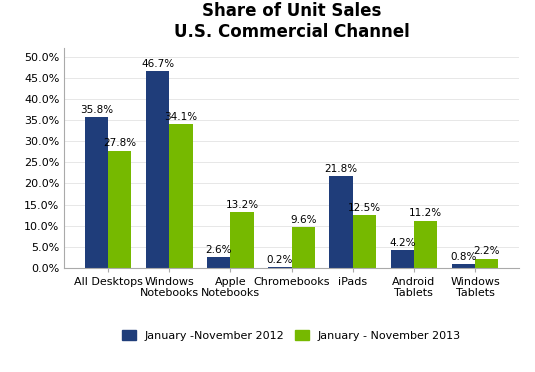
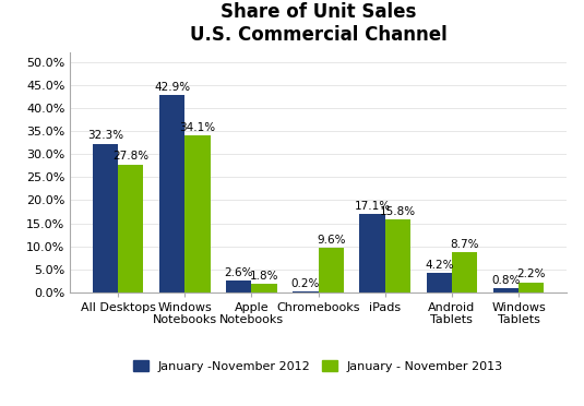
January -November 2012/All Desktops: 35.8% -> 32.3%
January -November 2012/Windows Notebooks: 46.7% -> 42.9%
January - November 2013/Apple Notebooks: 13.2% -> 1.8%
January -November 2012/iPads: 21.8% -> 17.1%
January - November 2013/iPads: 12.5% -> 15.8%
January - November 2013/Android Tablets: 11.2% -> 8.7%
